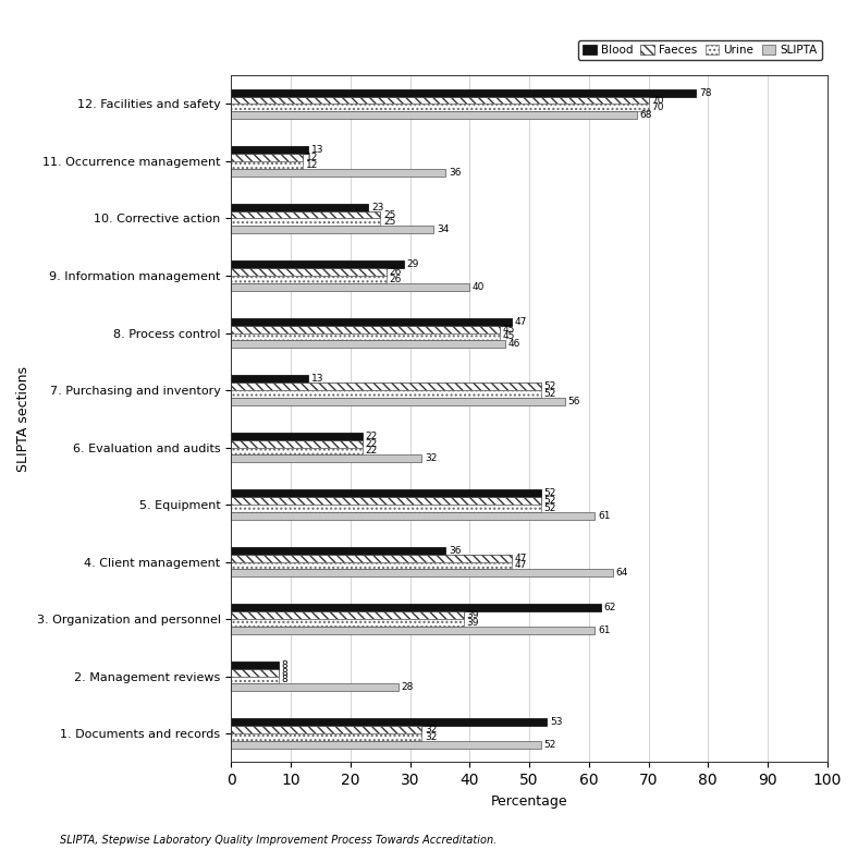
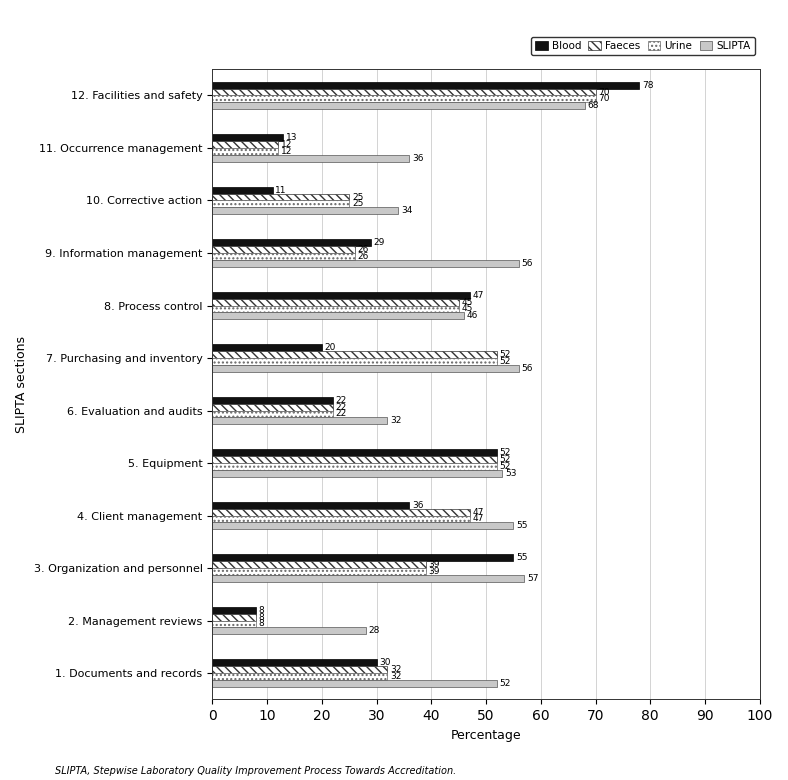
Blood/10. Corrective action: 23 -> 11
SLIPTA/9. Information management: 40 -> 56
Blood/7. Purchasing and inventory: 13 -> 20
SLIPTA/5. Equipment: 61 -> 53
SLIPTA/4. Client management: 64 -> 55
Blood/3. Organization and personnel: 62 -> 55
SLIPTA/3. Organization and personnel: 61 -> 57
Blood/1. Documents and records: 53 -> 30
